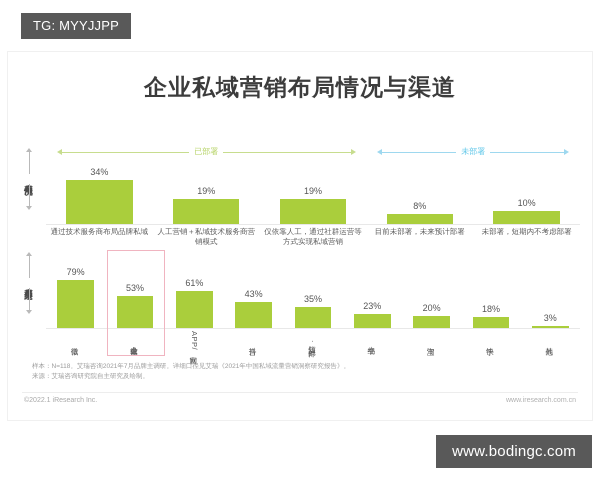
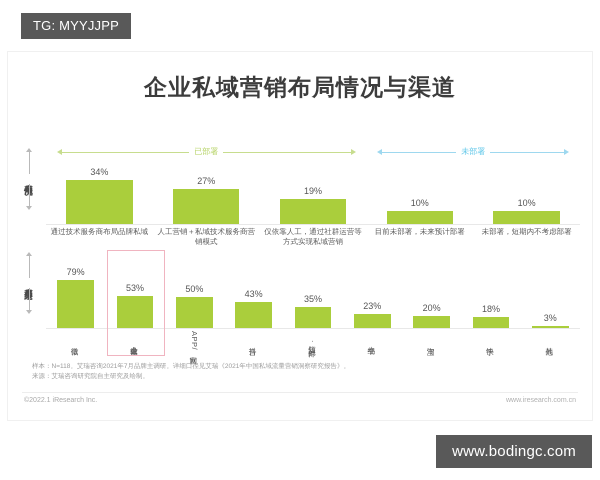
布局情况/人工营销＋私域技术服务商营销模式: 19% -> 27%
布局情况/目前未部署，未来预计部署: 8% -> 10%
布局渠道/APP/官网: 61% -> 50%
